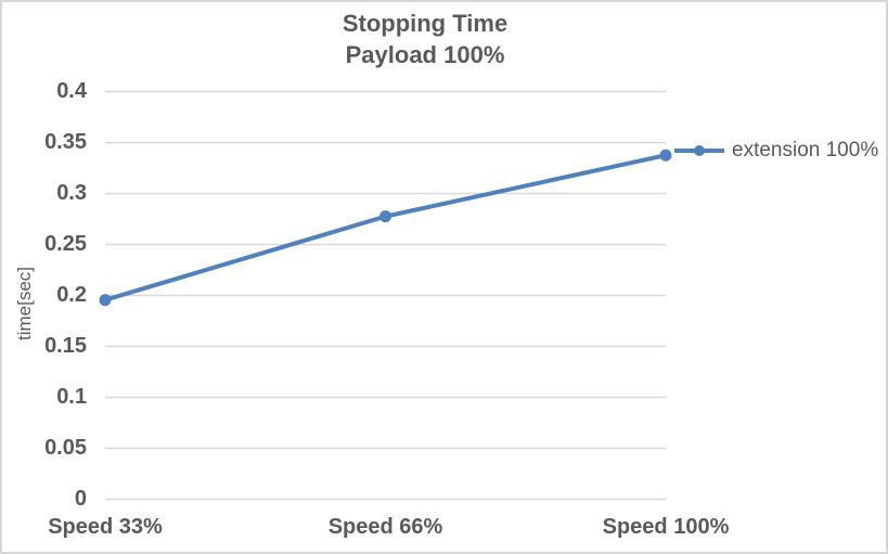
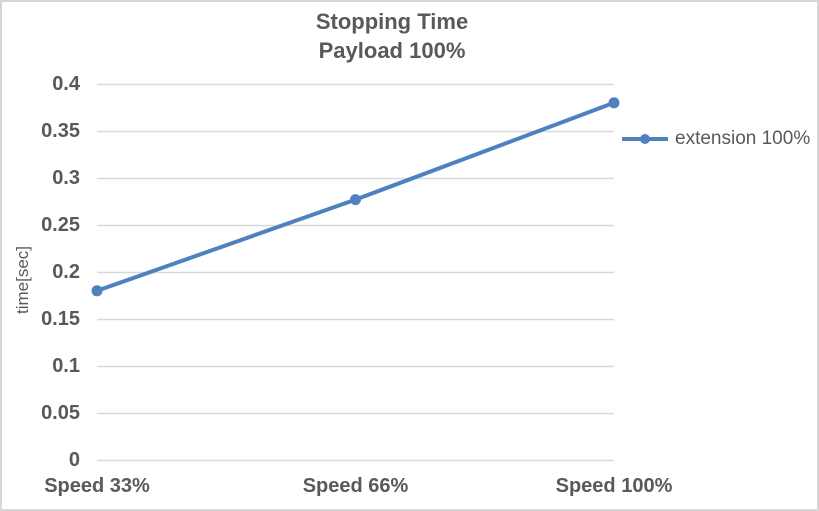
Speed 33%: 0.20 -> 0.18
Speed 100%: 0.34 -> 0.38
